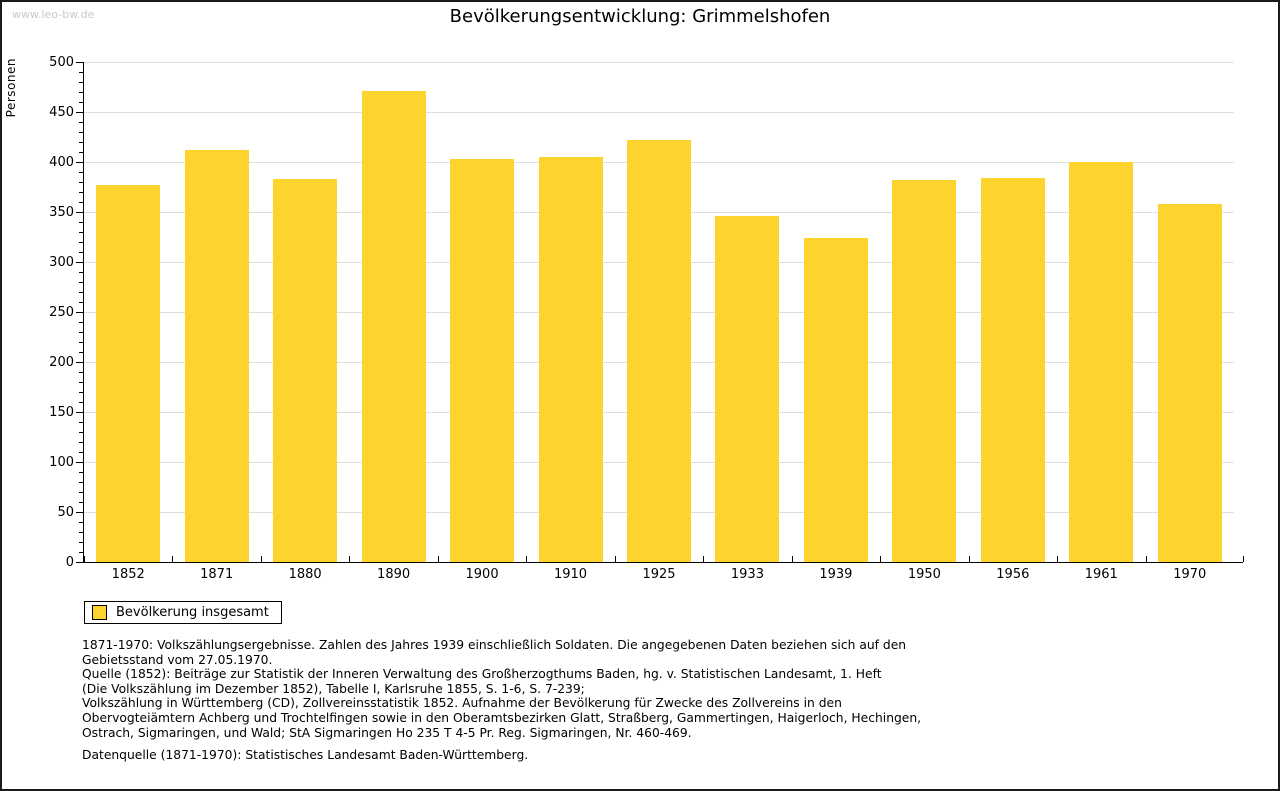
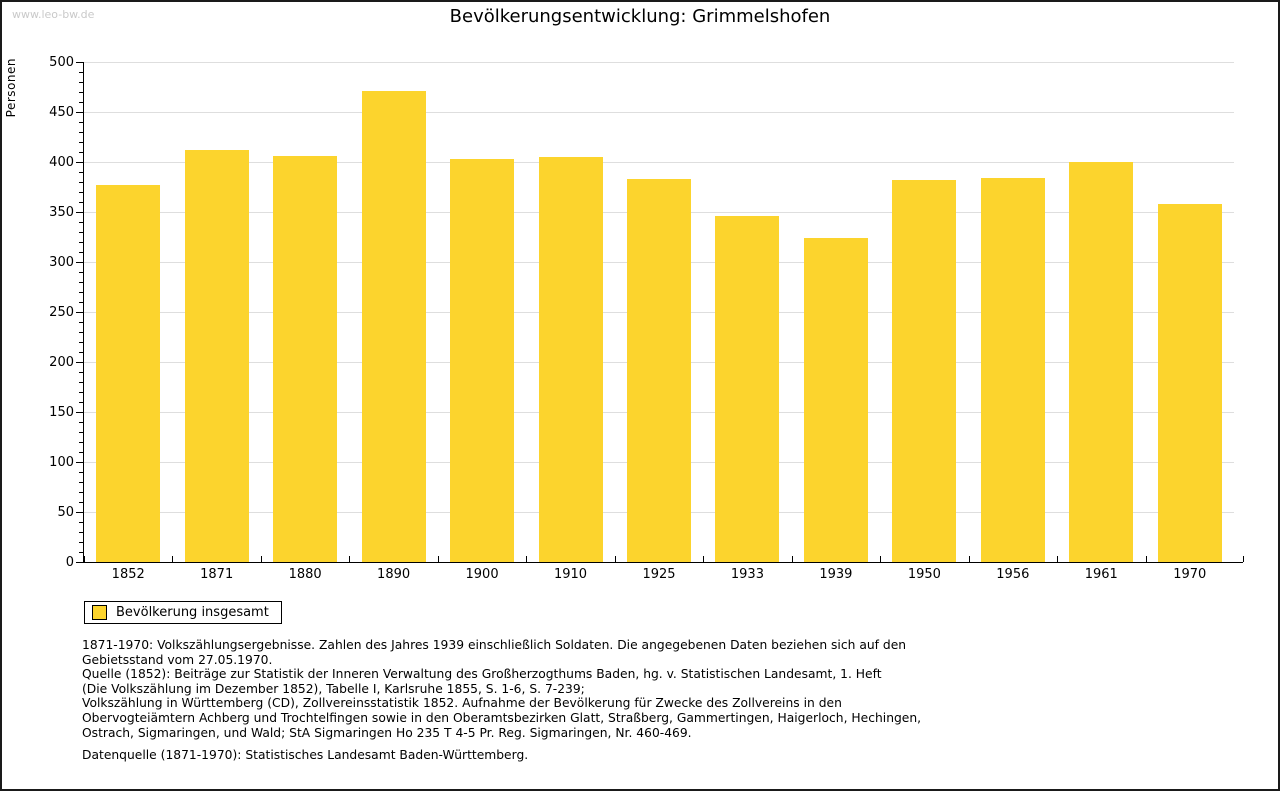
1880: 383 -> 406
1925: 422 -> 383
